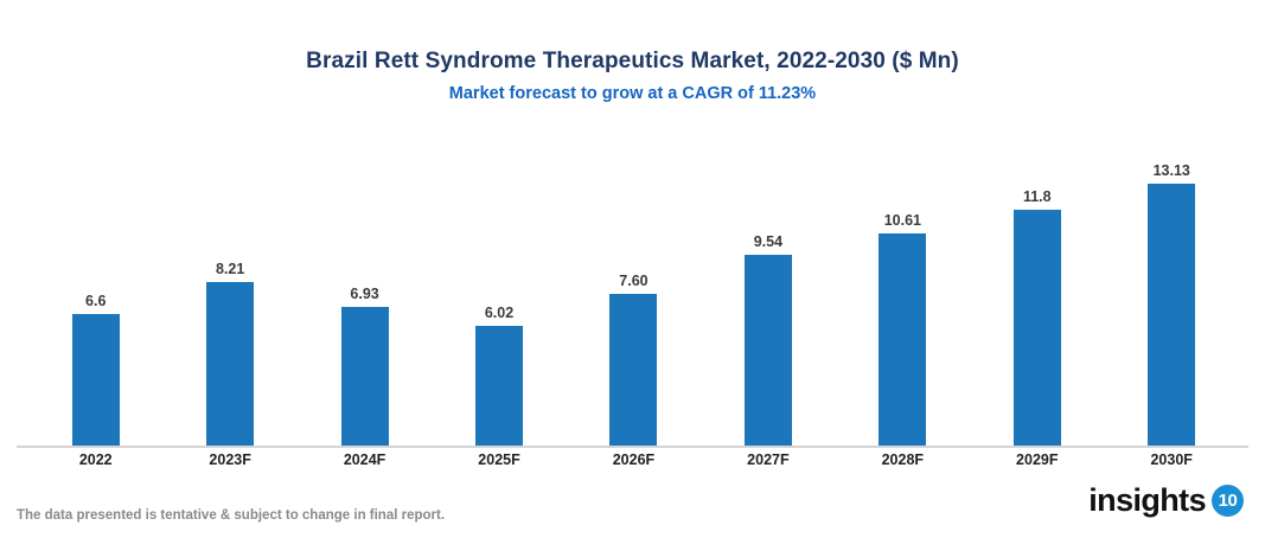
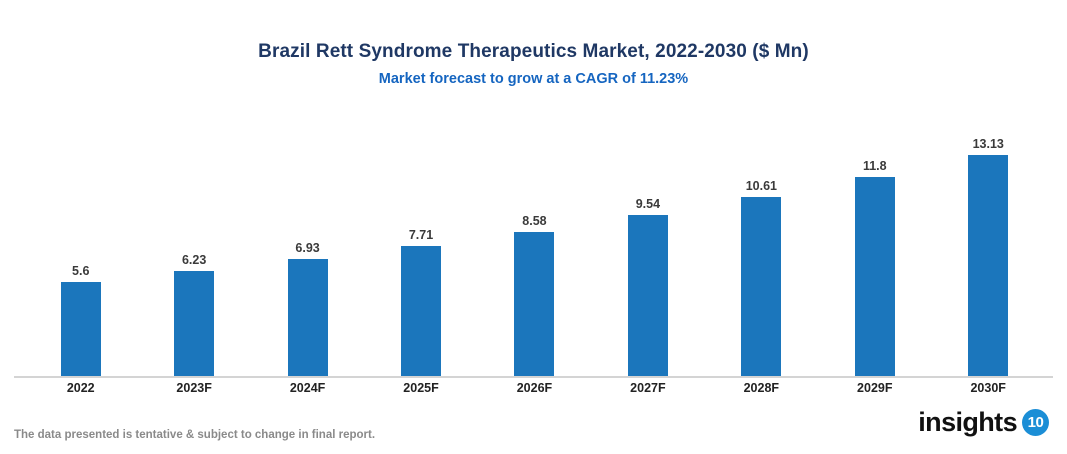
2022: 6.6 -> 5.6
2023F: 8.21 -> 6.23
2025F: 6.02 -> 7.71
2026F: 7.60 -> 8.58
